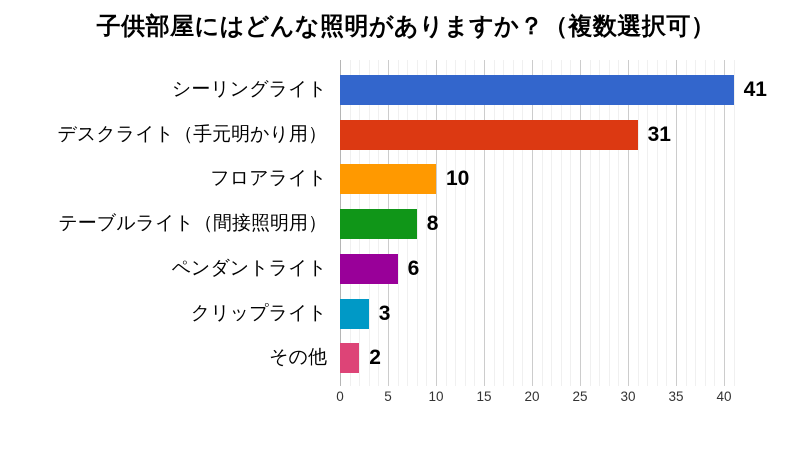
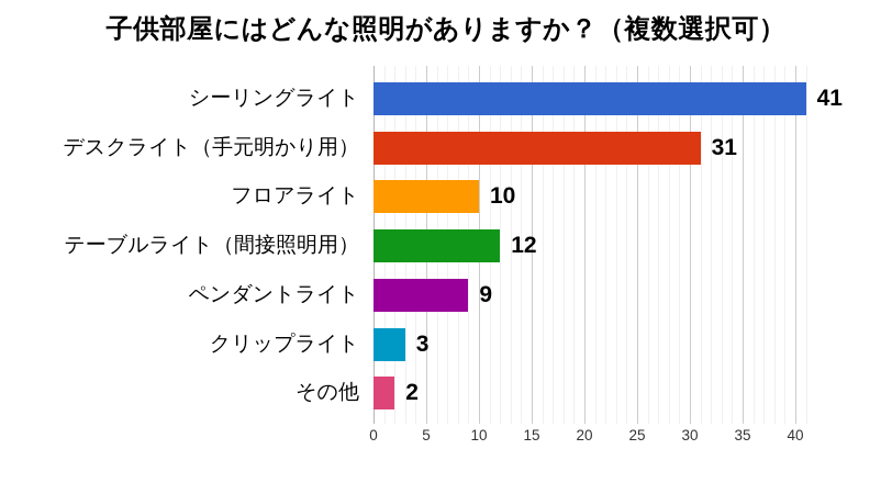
テーブルライト（間接照明用）: 8 -> 12
ペンダントライト: 6 -> 9
